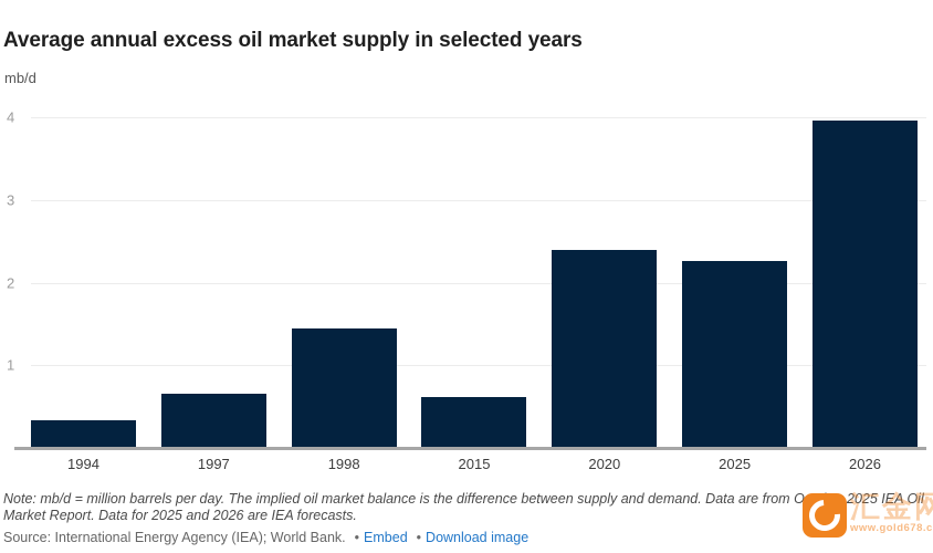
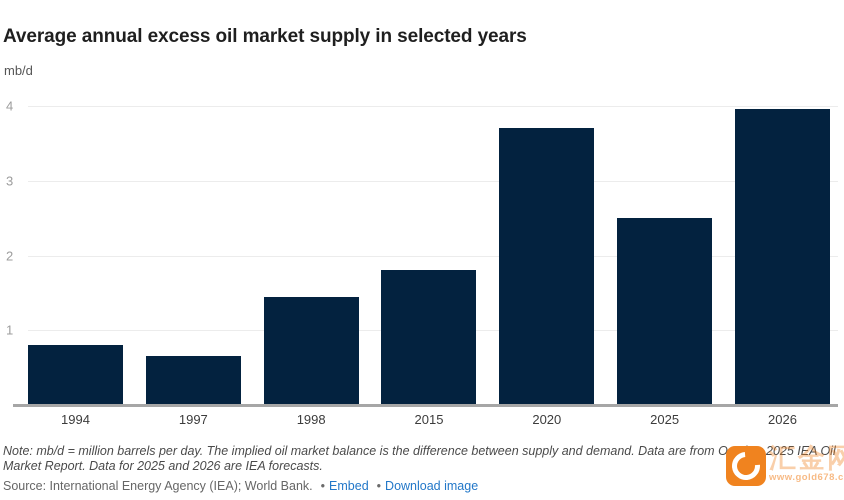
1994: 0.3 -> 0.8
2015: 0.6 -> 1.8
2020: 2.4 -> 3.7
2025: 2.3 -> 2.5
